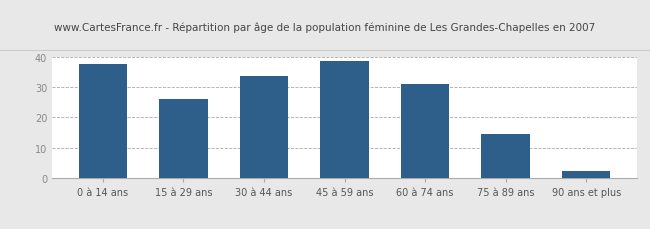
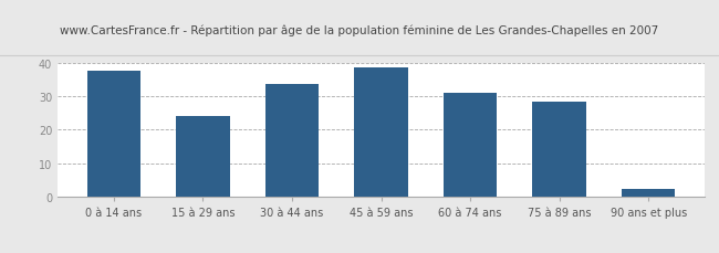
15 à 29 ans: 26.0 -> 24.0
75 à 89 ans: 14.5 -> 28.5
